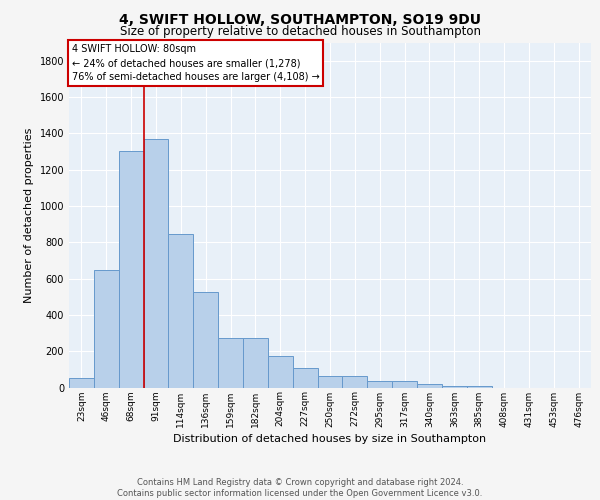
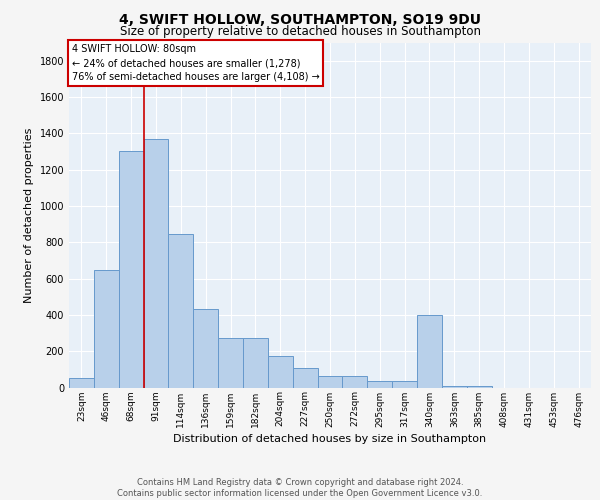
136sqm: 520 -> 430
340sqm: 20 -> 400
